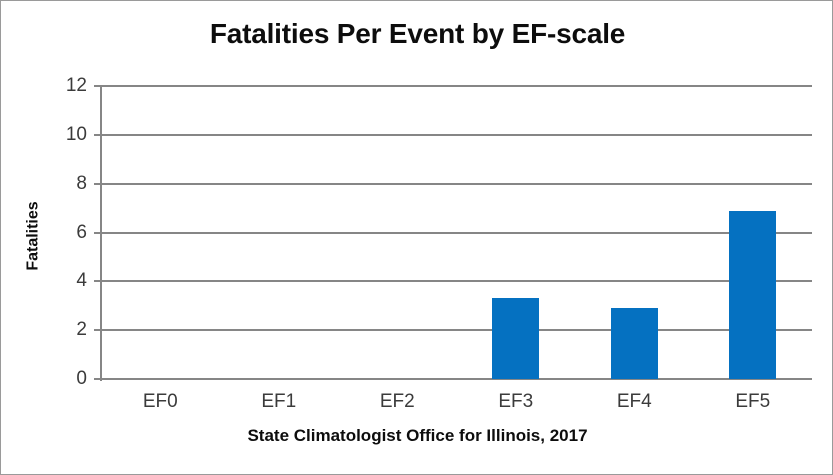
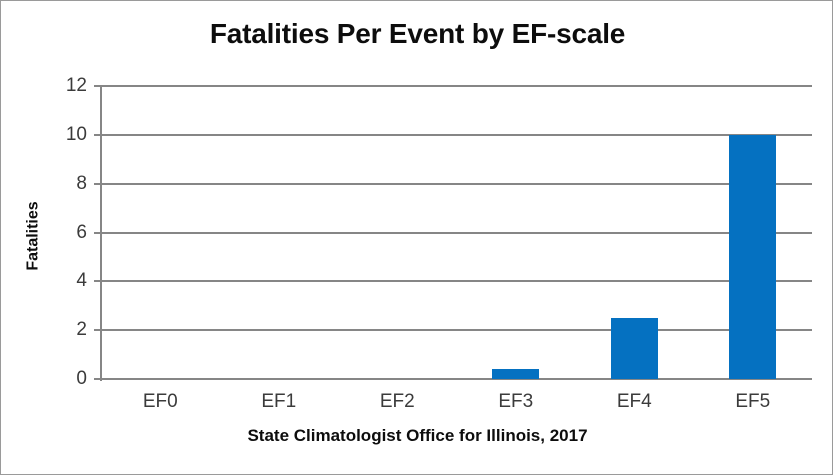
EF3: 3.3 -> 0.4
EF4: 2.9 -> 2.5
EF5: 6.9 -> 10.0
